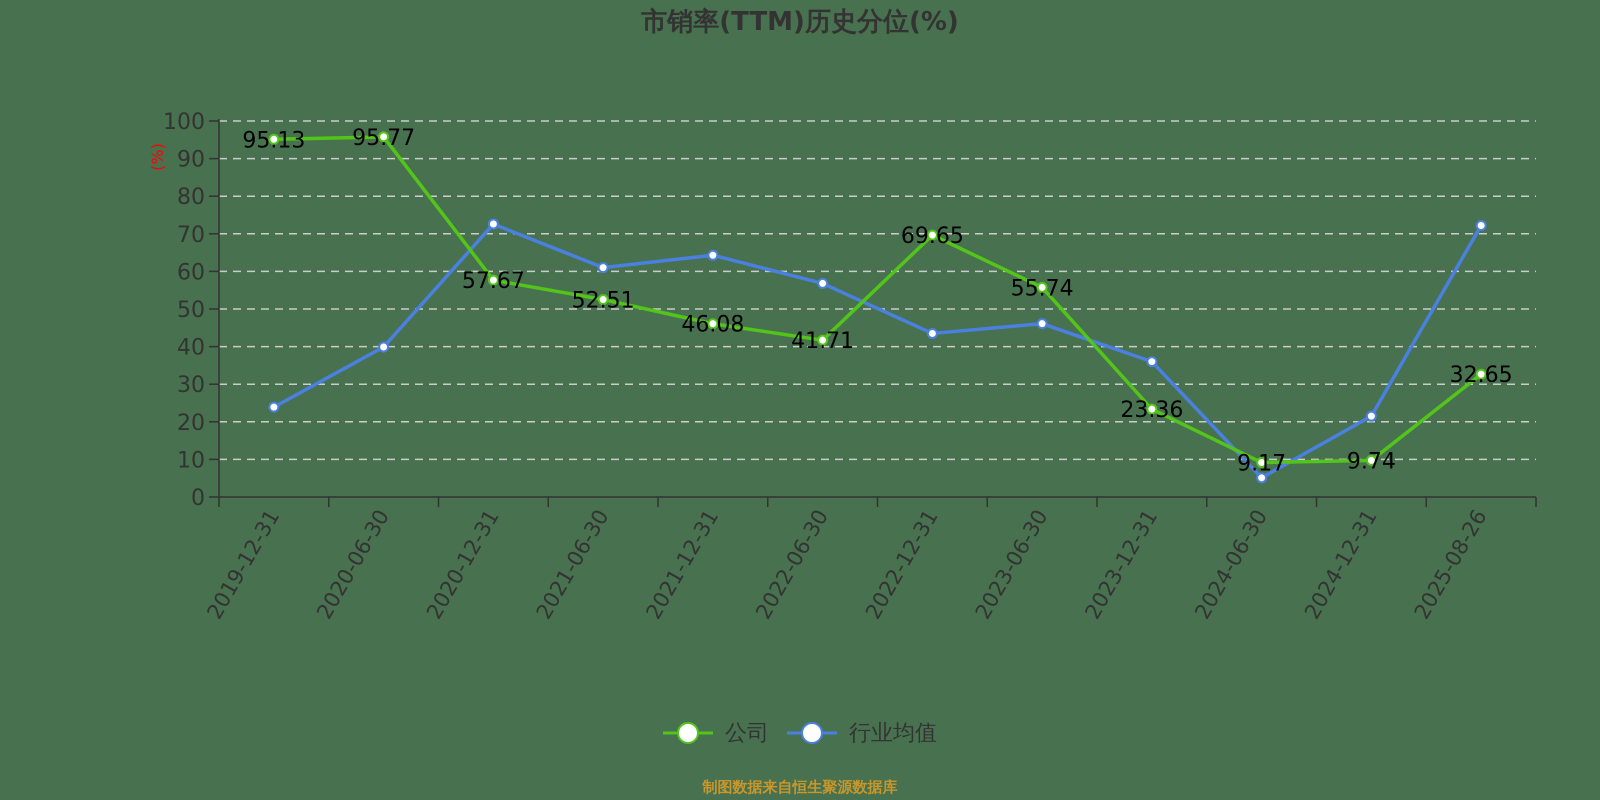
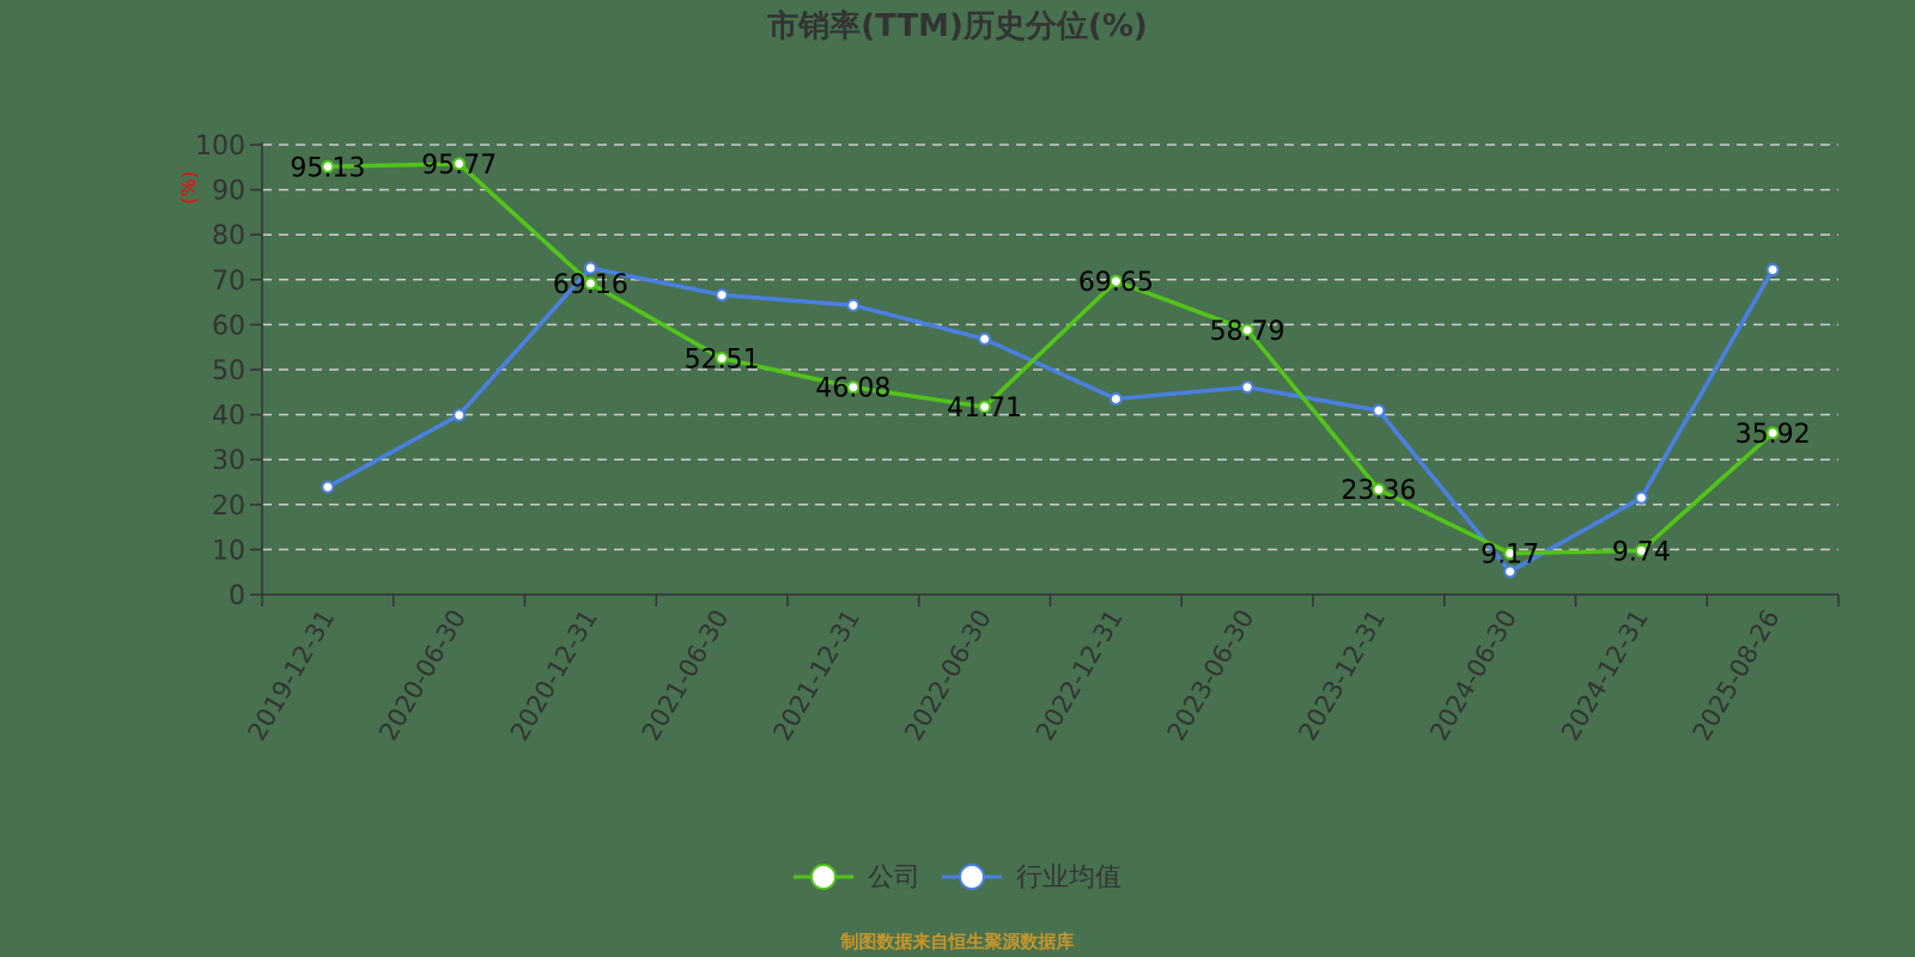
公司/2020-12-31: 57.67 -> 69.16
行业均值/2021-06-30: 61 -> 67
公司/2023-06-30: 55.74 -> 58.79
行业均值/2023-12-31: 36 -> 41
公司/2025-08-26: 32.65 -> 35.92
